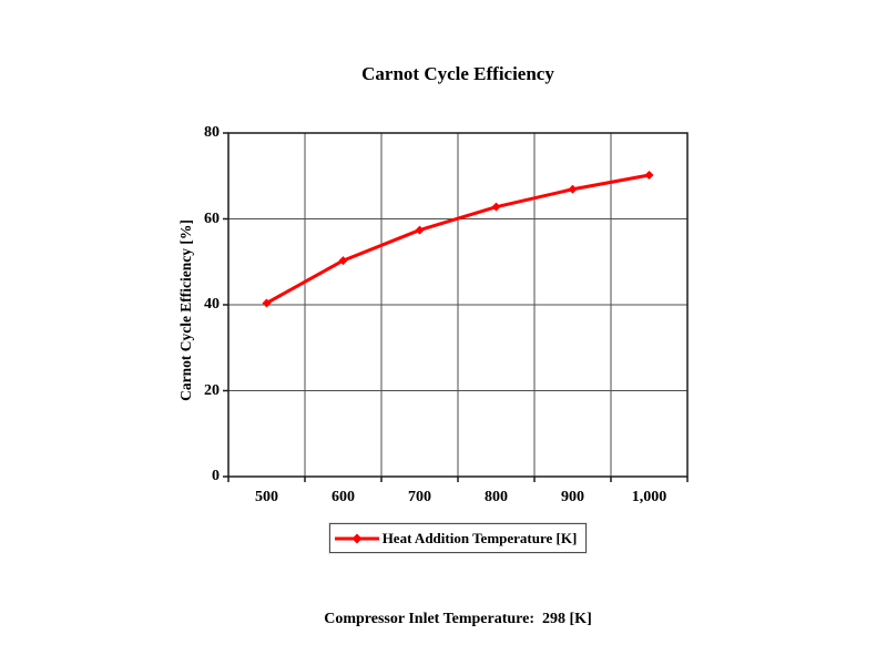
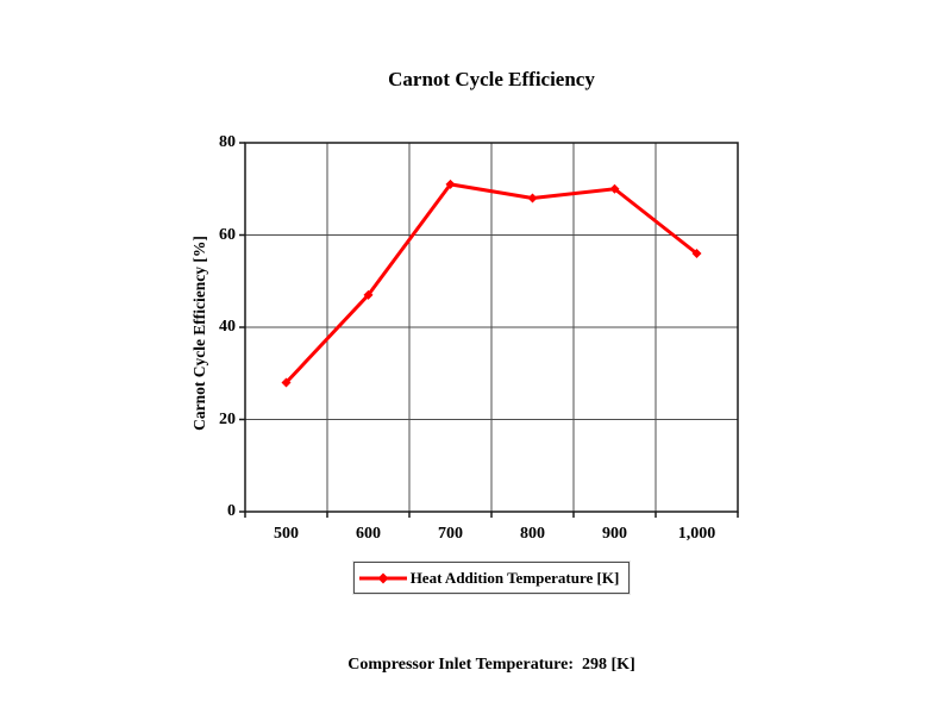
500: 40 -> 28
600: 50 -> 47
700: 57 -> 71
800: 63 -> 68
900: 67 -> 70
1,000: 70 -> 56
